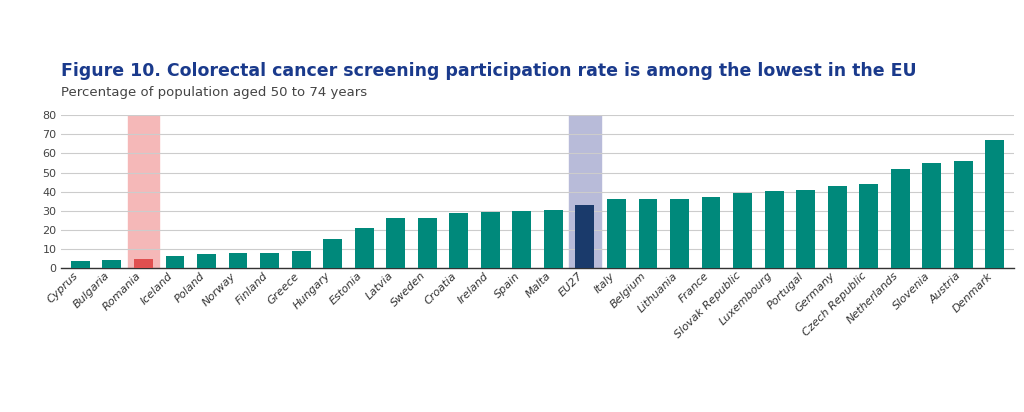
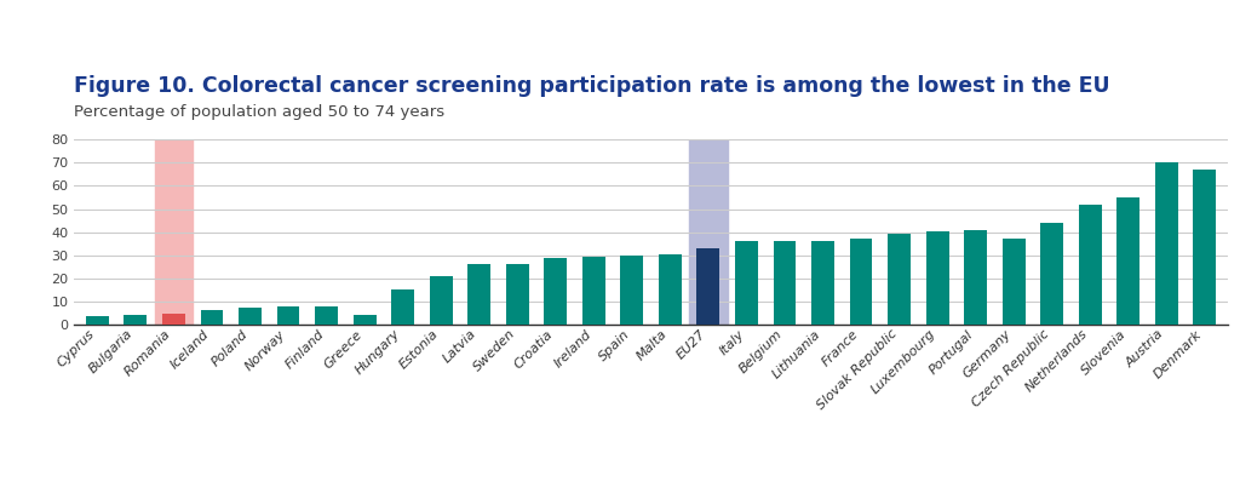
Greece: 9 -> 4
Germany: 43 -> 37
Austria: 56 -> 70
